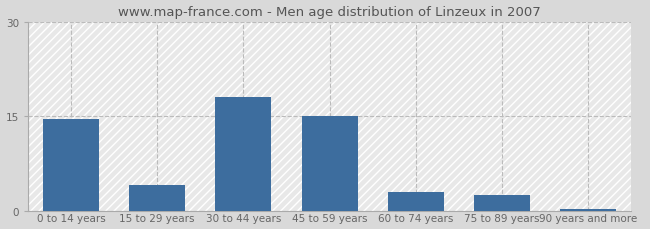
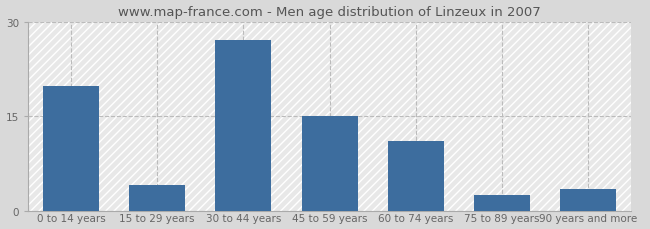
0 to 14 years: 14.5 -> 19.8
30 to 44 years: 18.0 -> 27.0
60 to 74 years: 3.0 -> 11.0
90 years and more: 0.3 -> 3.4
